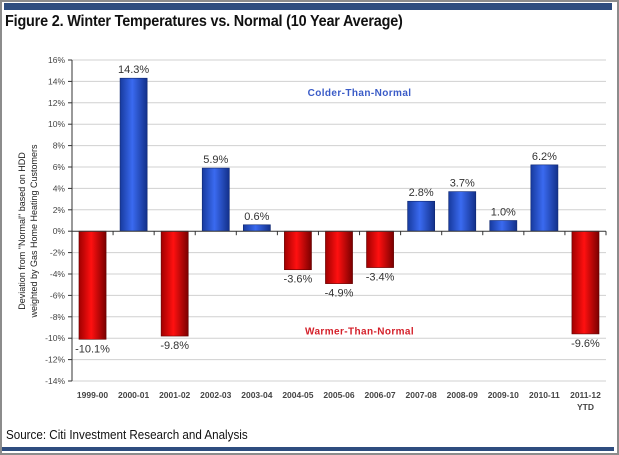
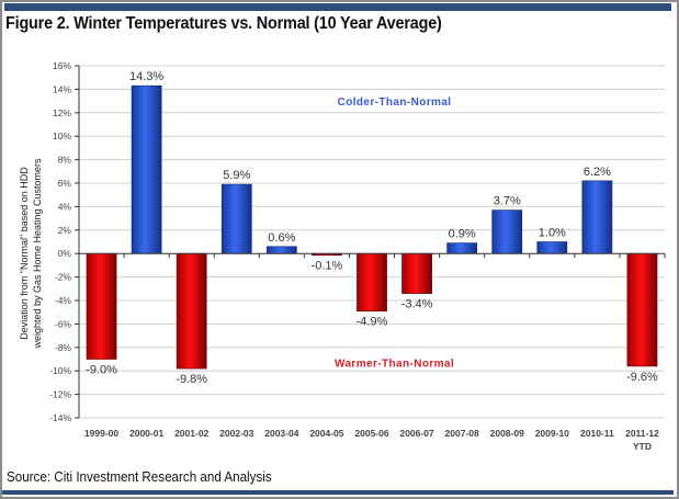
1999-00: -10.1% -> -9.0%
2004-05: -3.6% -> -0.1%
2007-08: 2.8% -> 0.9%
